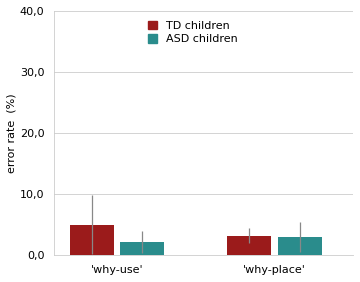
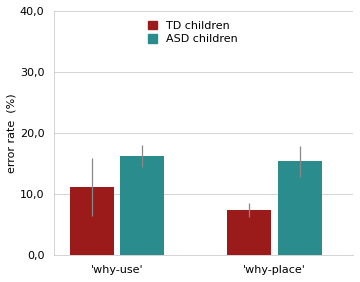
TD children/'why-use': 5,0 -> 11,2
ASD children/'why-use': 2,2 -> 16,2
TD children/'why-place': 3,2 -> 7,4
ASD children/'why-place': 3,0 -> 15,4
